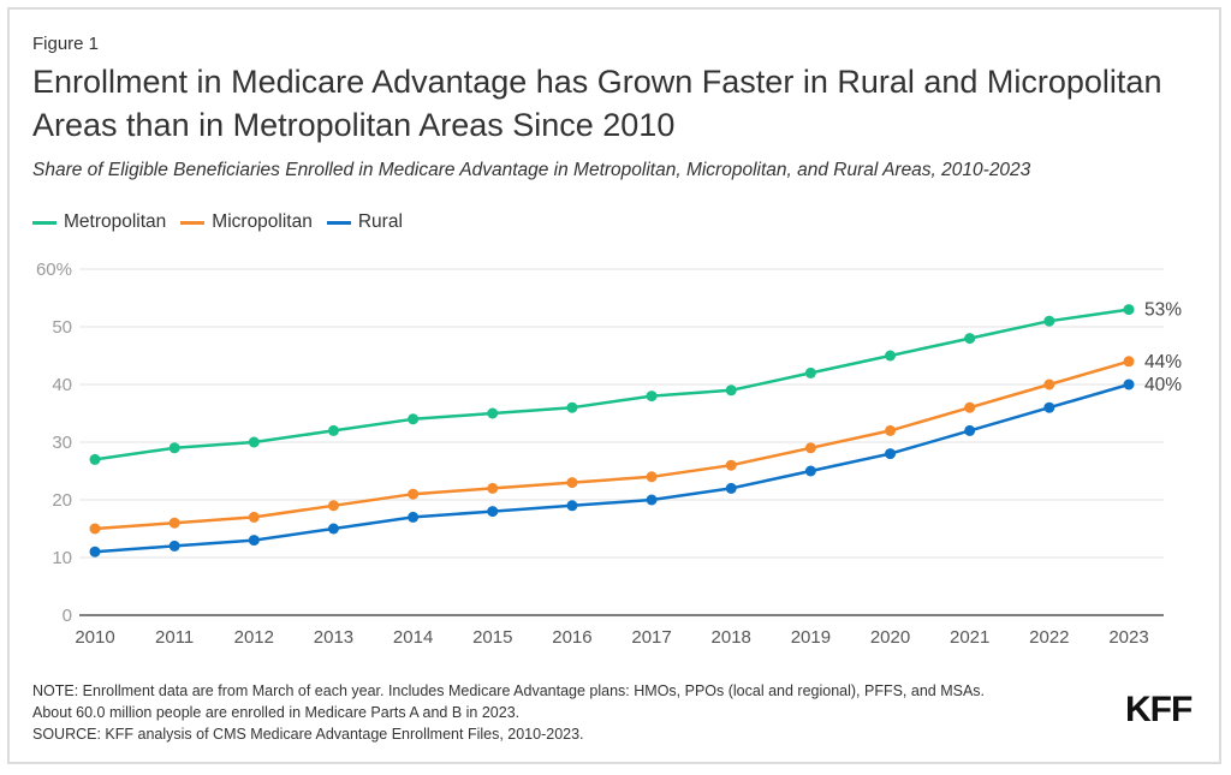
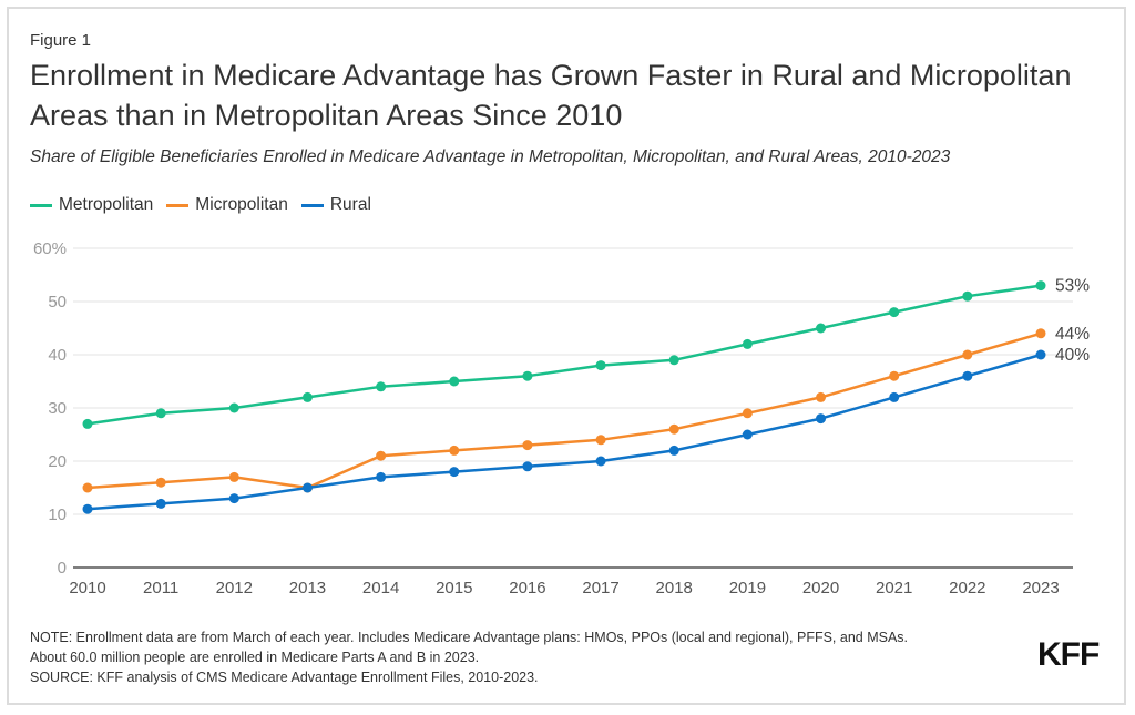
Micropolitan/2013: 19% -> 15%
